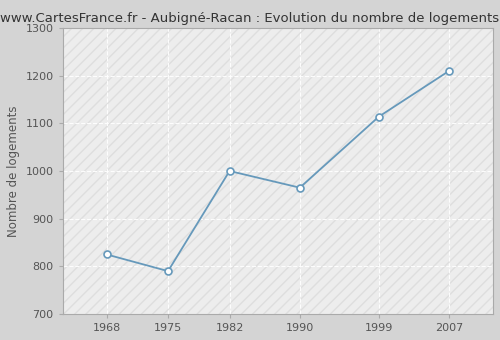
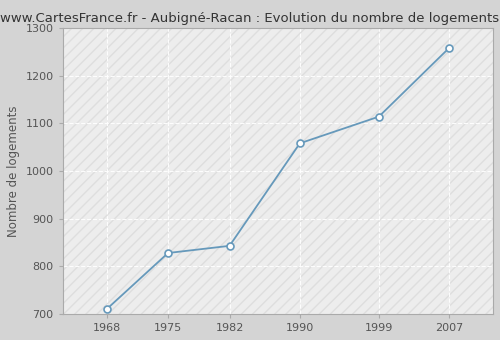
1968: 825 -> 710
1975: 790 -> 828
1982: 1000 -> 843
1990: 965 -> 1058
2007: 1210 -> 1258
